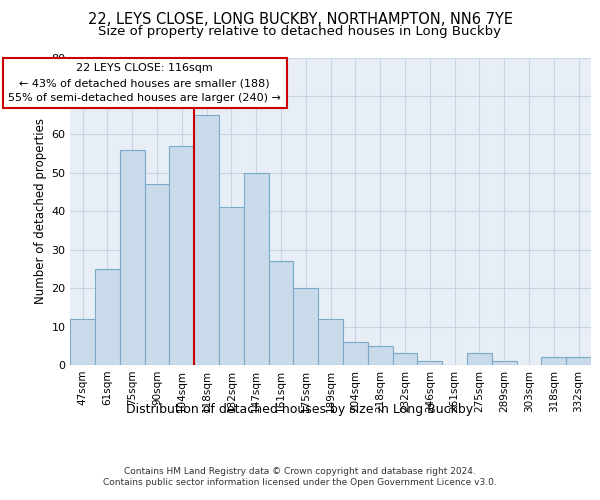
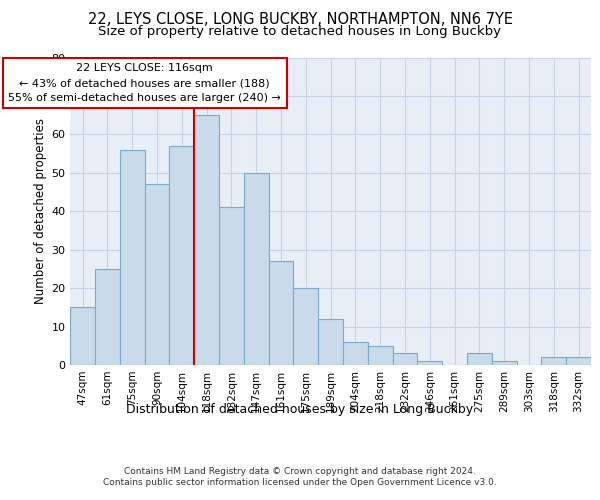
47sqm: 12 -> 15
